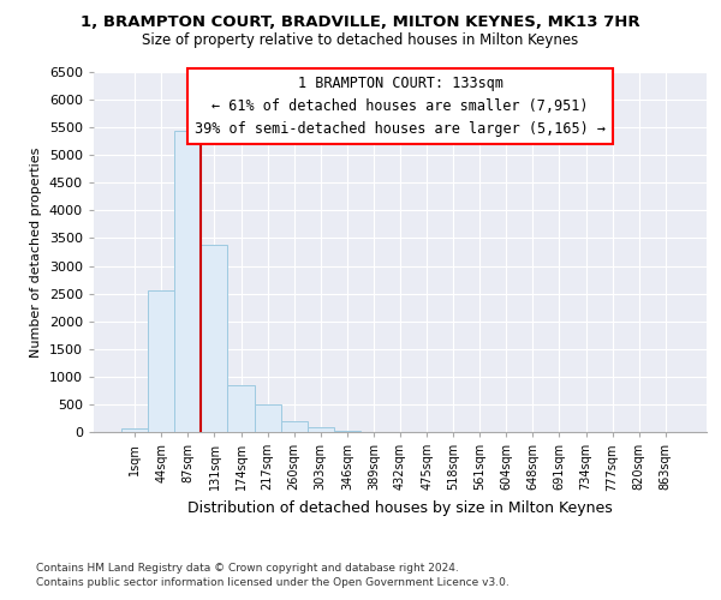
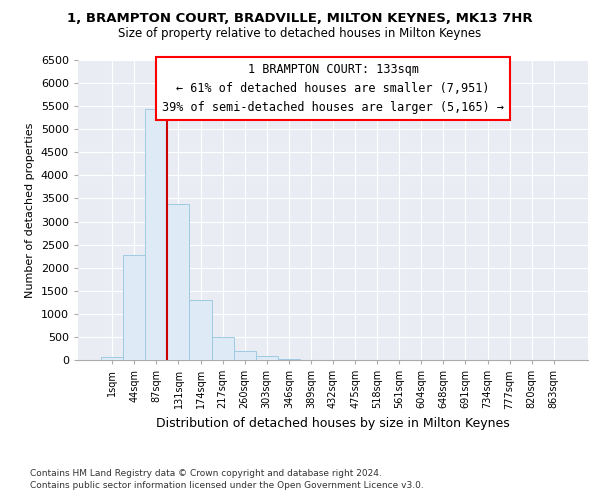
44sqm: 2550 -> 2280
174sqm: 850 -> 1310
